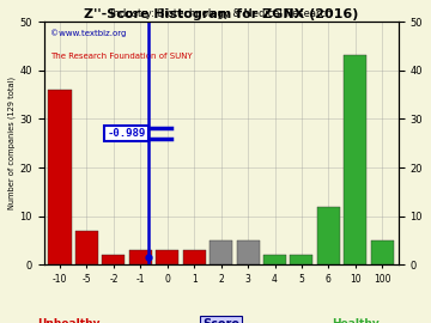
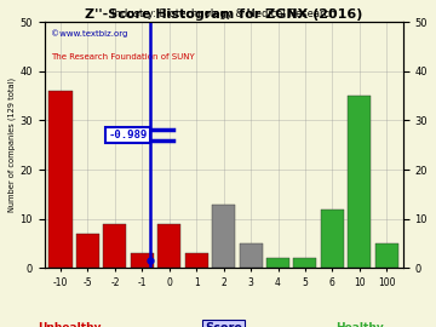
-2: 2 -> 9
0: 3 -> 9
2: 5 -> 13
10: 43 -> 35
